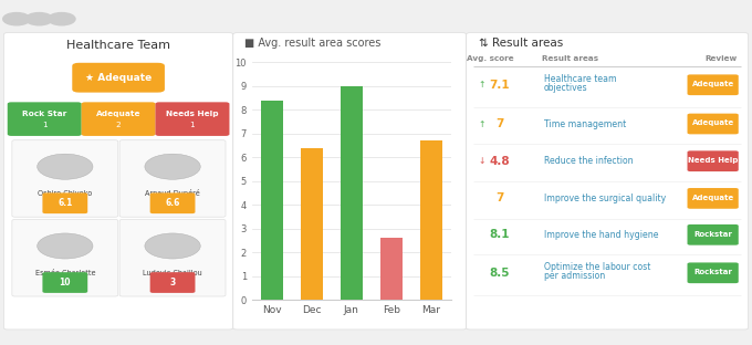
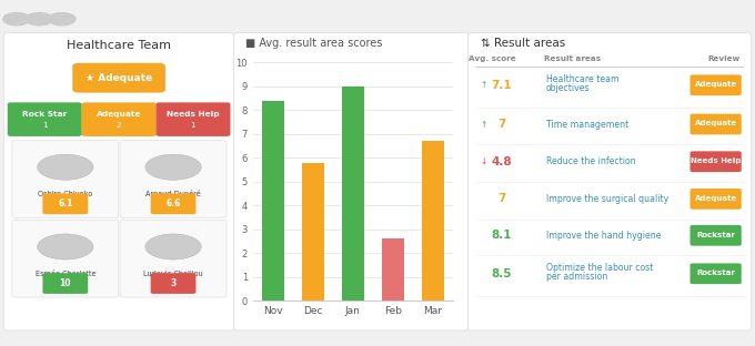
Dec: 6.4 -> 5.8
